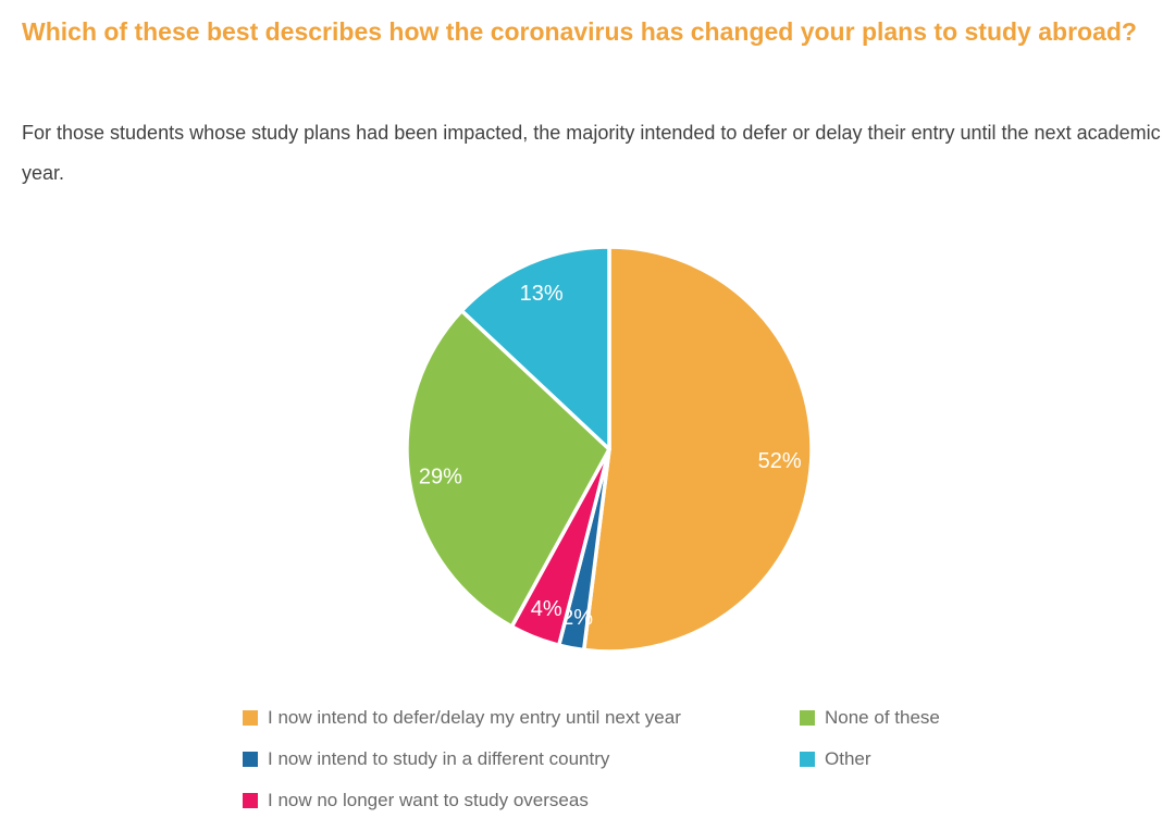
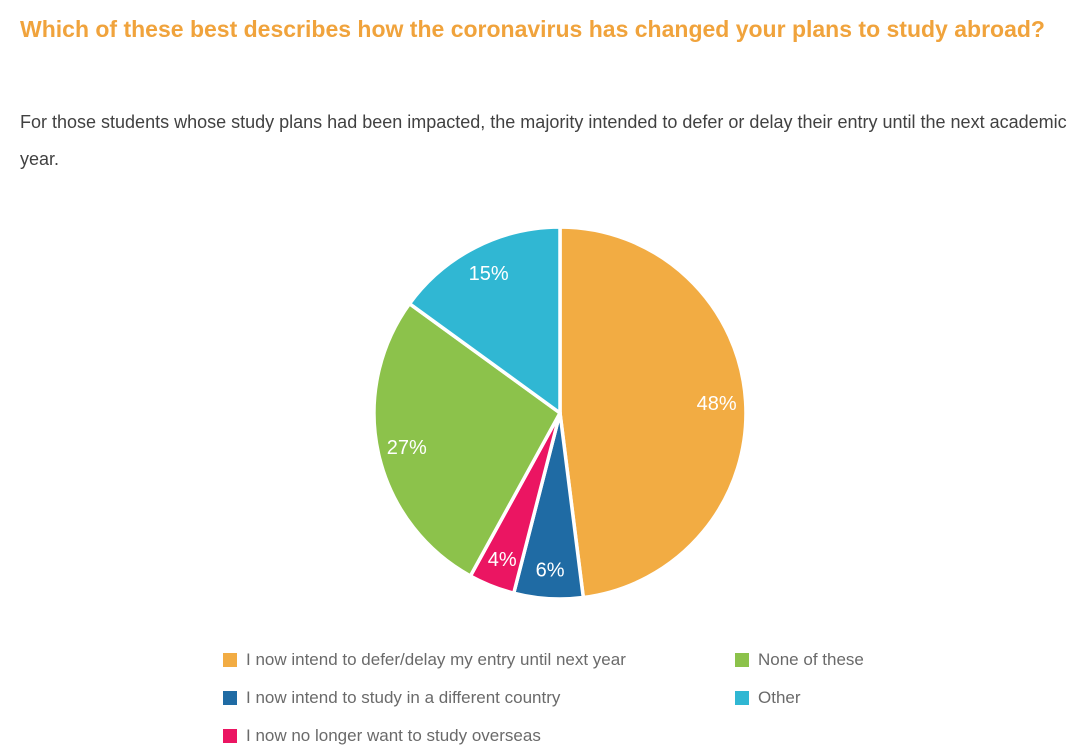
I now intend to defer/delay my entry until next year: 52% -> 48%
I now intend to study in a different country: 2% -> 6%
None of these: 29% -> 27%
Other: 13% -> 15%
